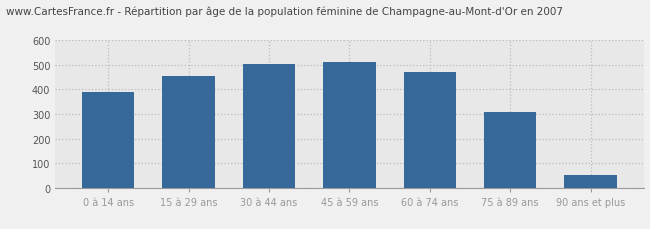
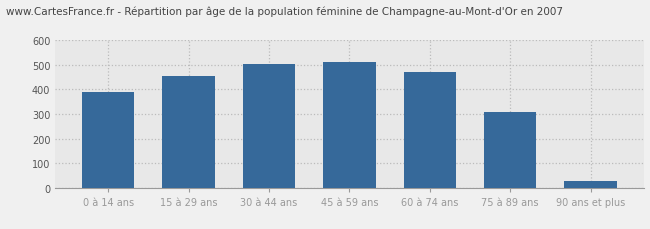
90 ans et plus: 50 -> 25
